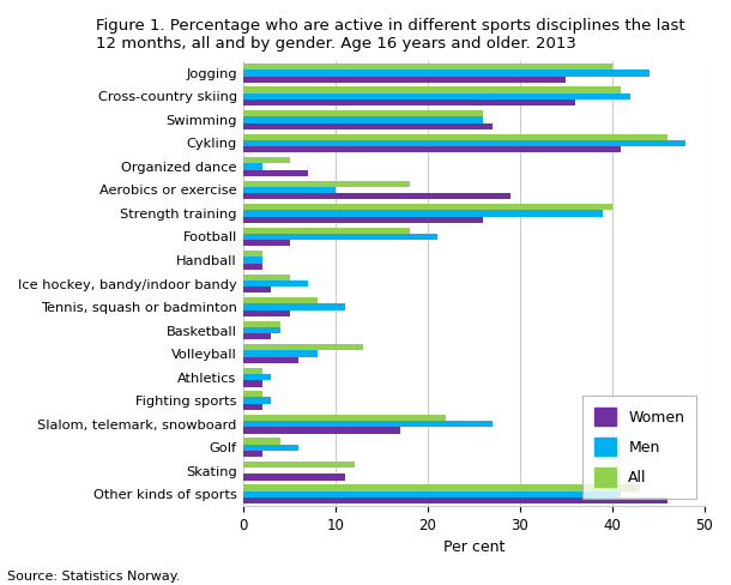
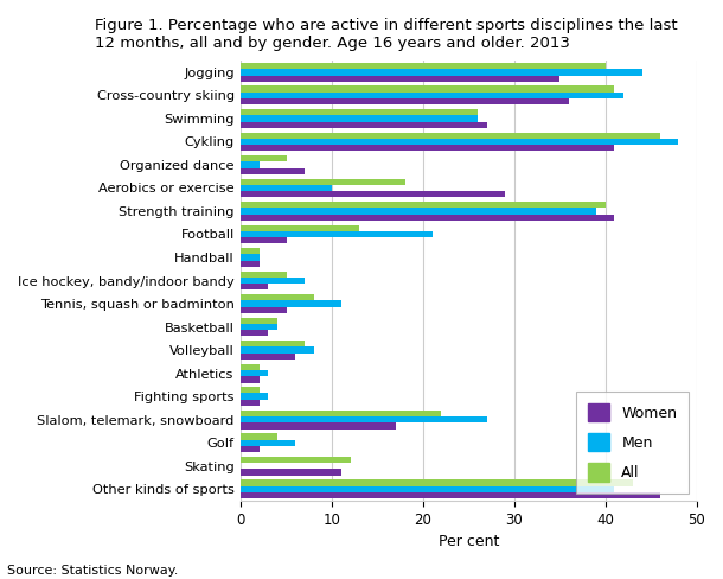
Women/Strength training: 26 -> 41
All/Football: 18 -> 13
All/Volleyball: 13 -> 7
